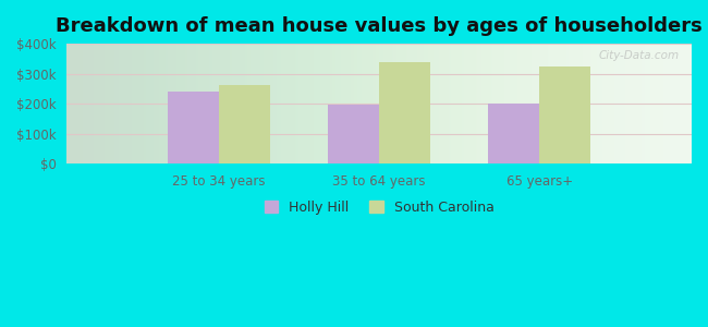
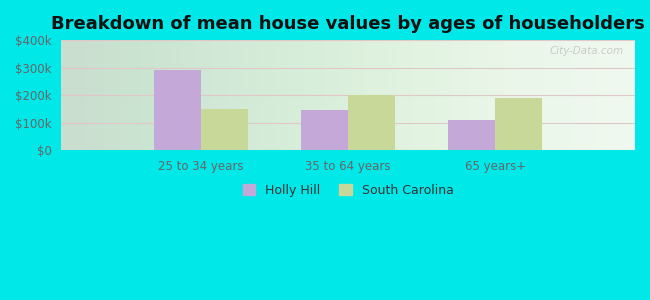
Holly Hill/25 to 34 years: $240k -> $290k
South Carolina/25 to 34 years: $263k -> $150k
Holly Hill/35 to 64 years: $198k -> $145k
South Carolina/35 to 64 years: $338k -> $200k
Holly Hill/65 years+: $202k -> $110k
South Carolina/65 years+: $325k -> $190k
